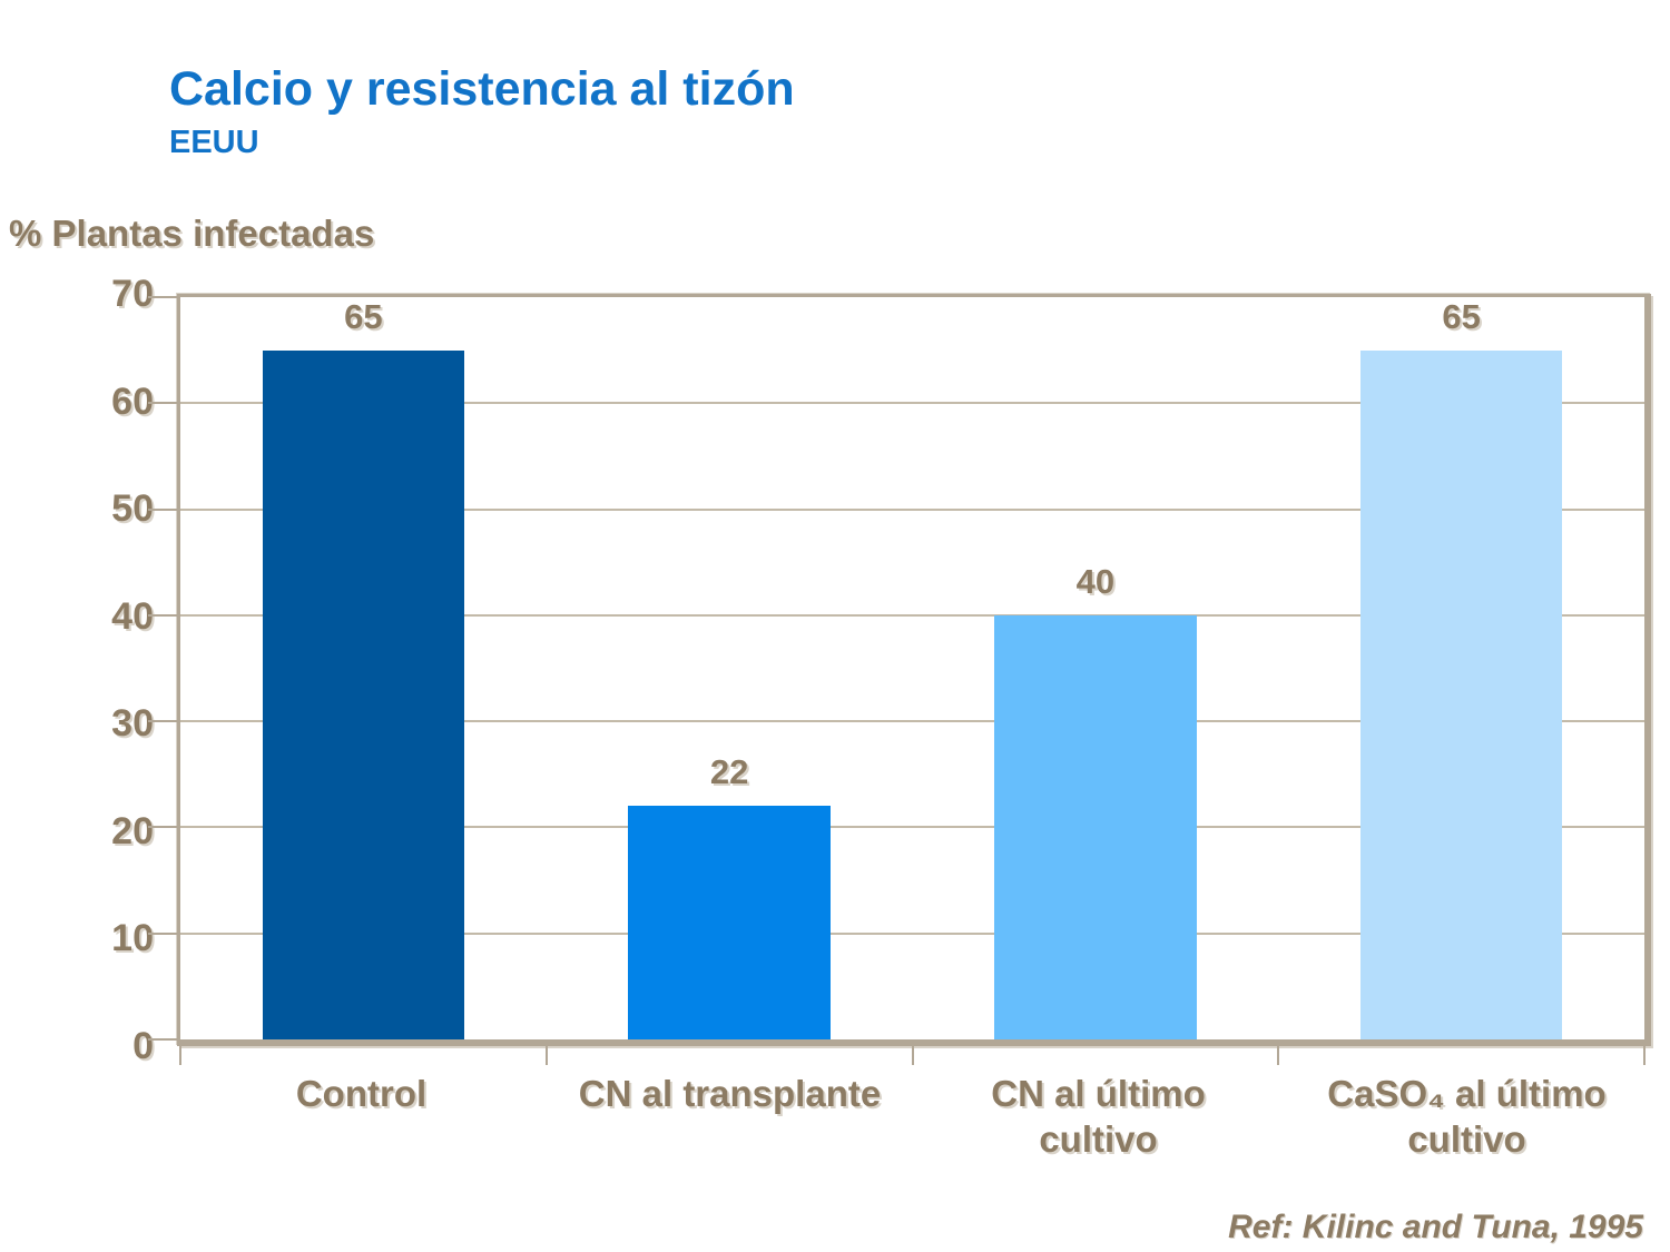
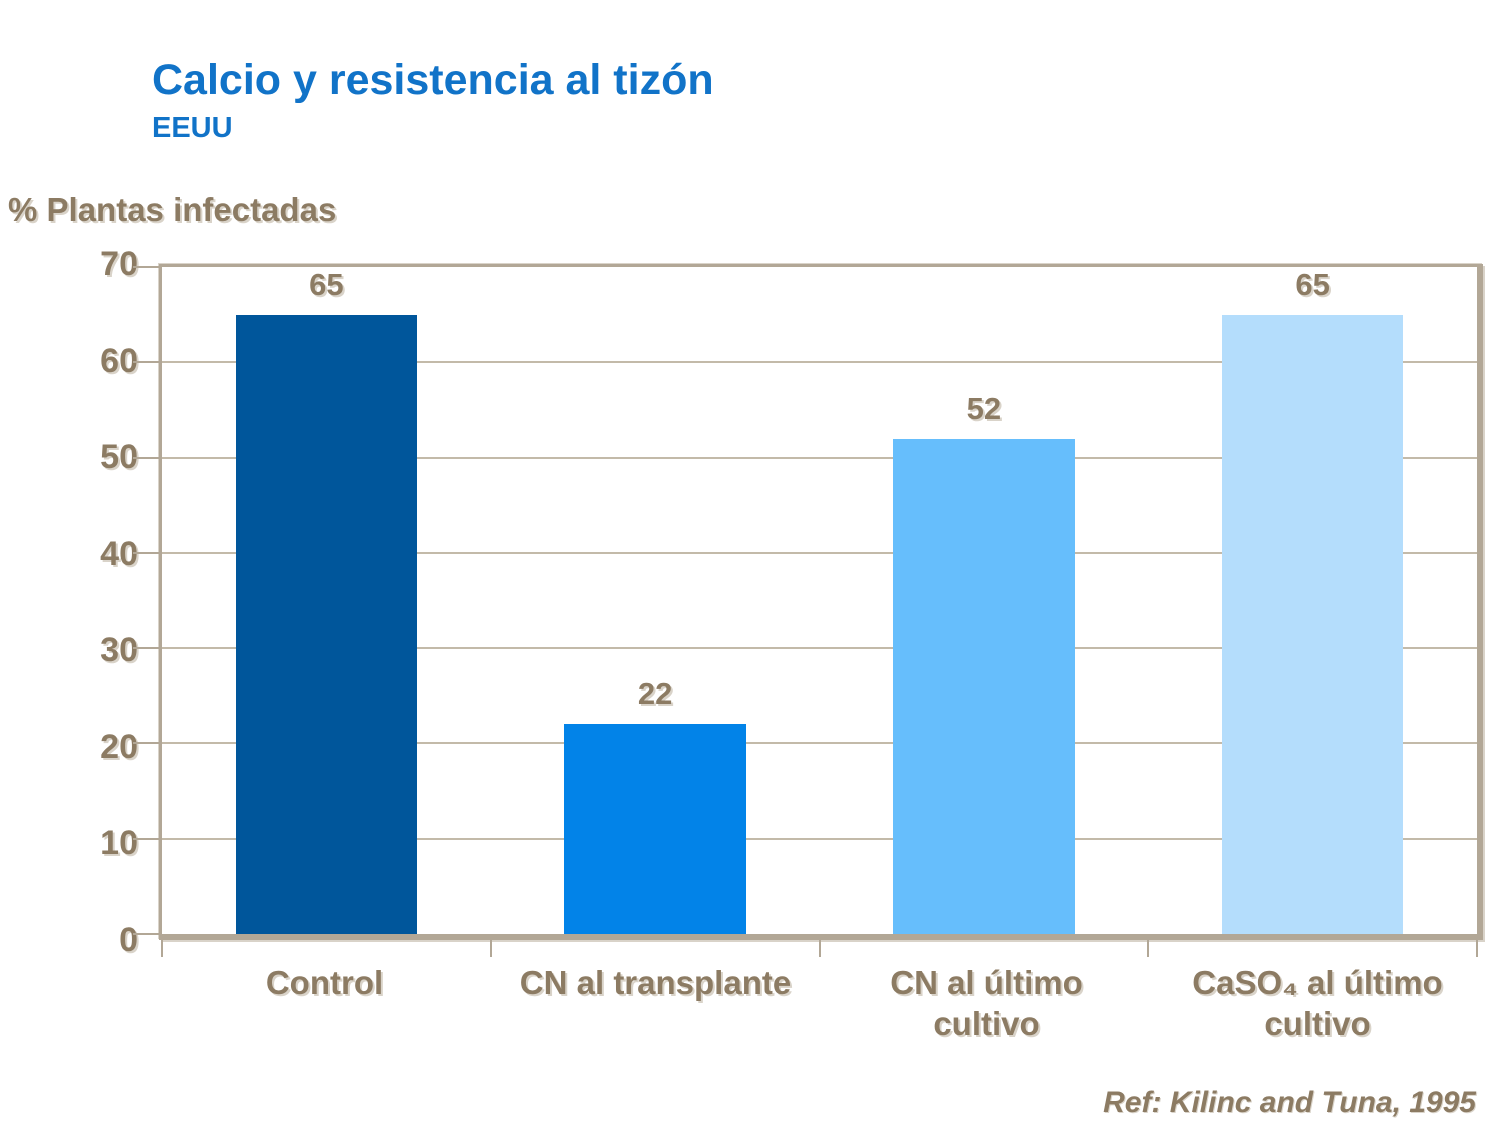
CN al último cultivo: 40 -> 52
